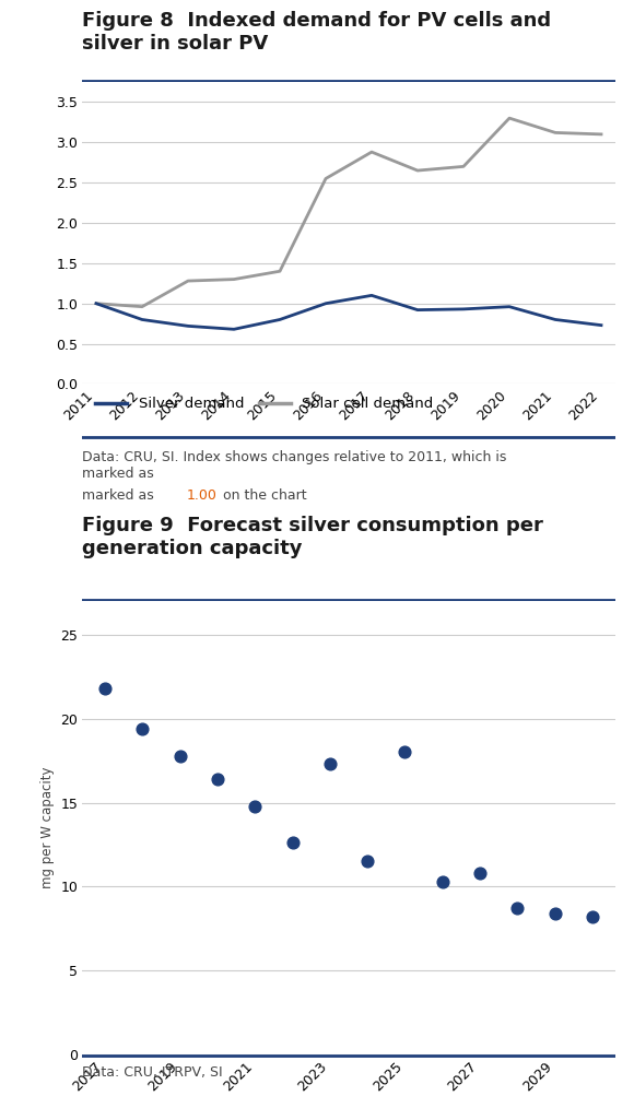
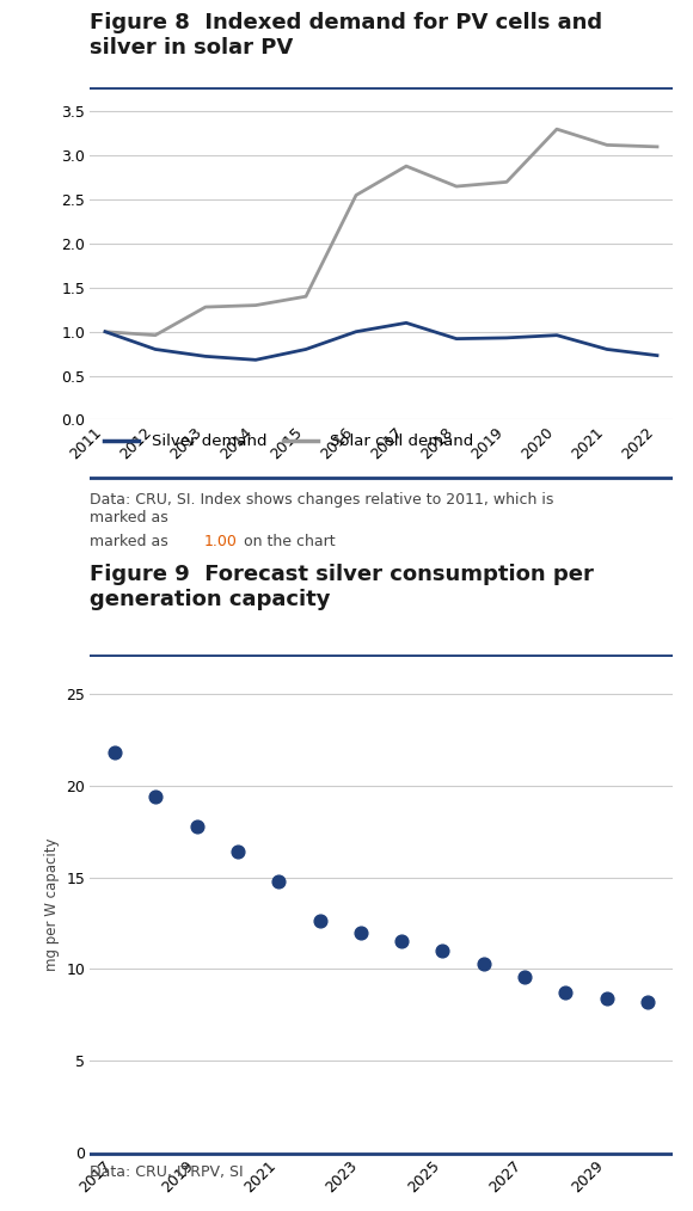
2023: 17.3 -> 12.0
2025: 18.0 -> 11.0
2027: 10.8 -> 9.6
